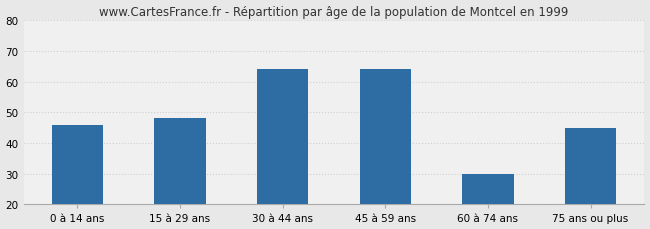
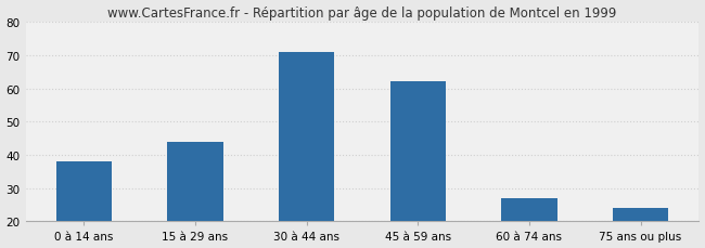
0 à 14 ans: 46 -> 38
15 à 29 ans: 48 -> 44
30 à 44 ans: 64 -> 71
45 à 59 ans: 64 -> 62
60 à 74 ans: 30 -> 27
75 ans ou plus: 45 -> 24
